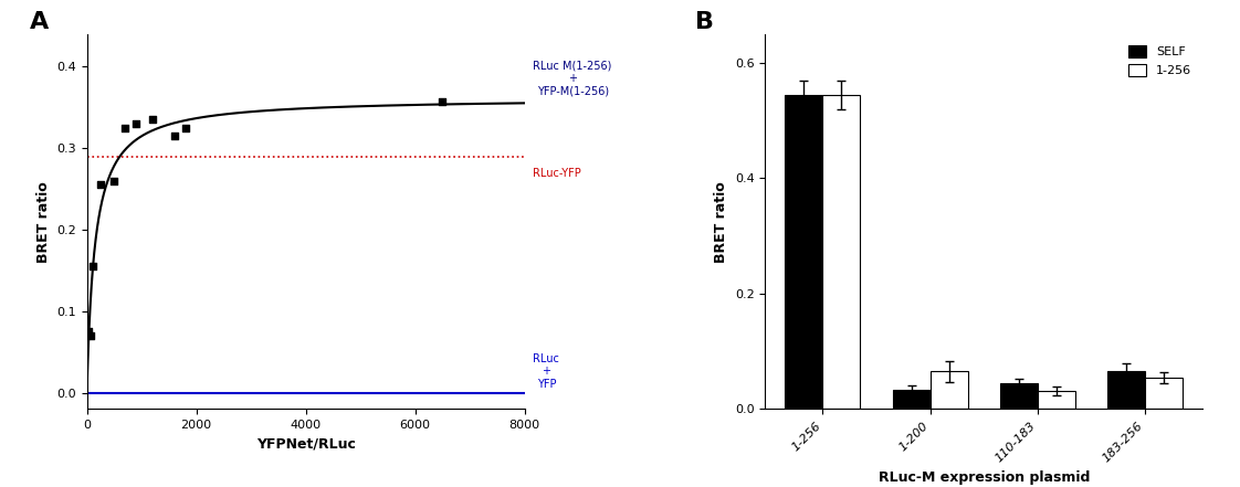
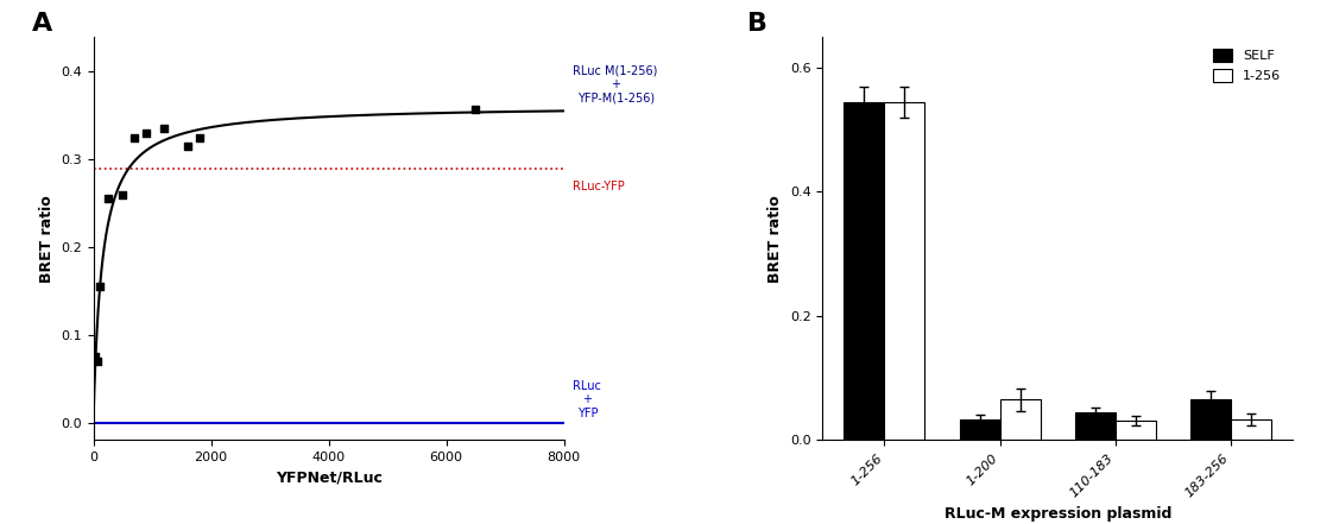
1-256/183-256: 0.054 -> 0.033
